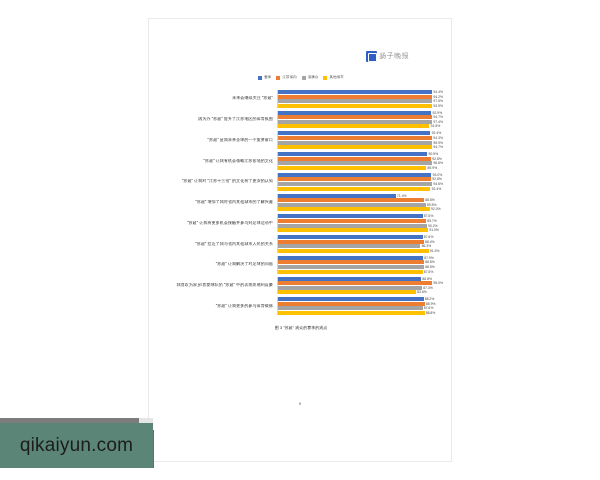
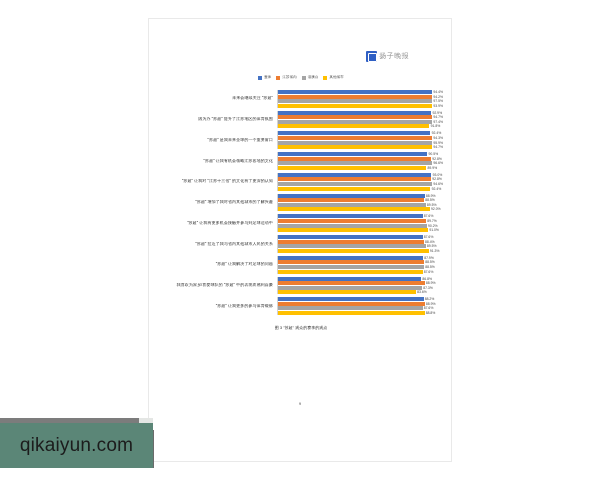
整体/"苏超" 增加了我对省内其他城市的了解兴趣: 71.4% -> 88.9%
港澳台/"苏超" 拉近了我与省内其他城市人民的关系: 86.3% -> 89.5%
江苏省内/我喜欢为家乡/喜爱球队的 "苏超" 中的表现而感到自豪: 95.0% -> 88.9%
